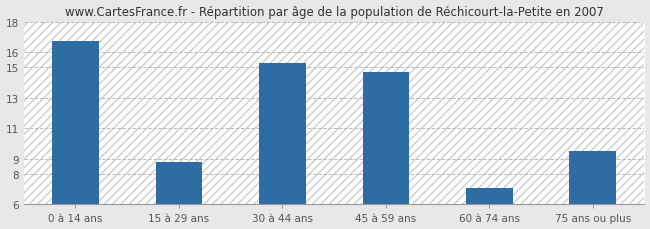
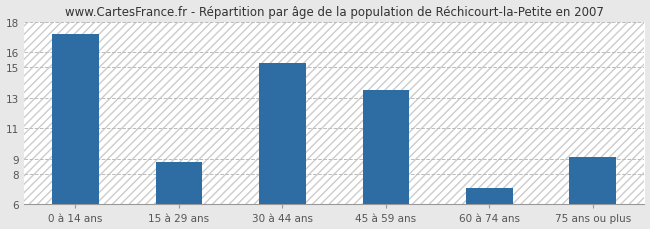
0 à 14 ans: 16.7 -> 17.2
45 à 59 ans: 14.7 -> 13.5
75 ans ou plus: 9.5 -> 9.1
